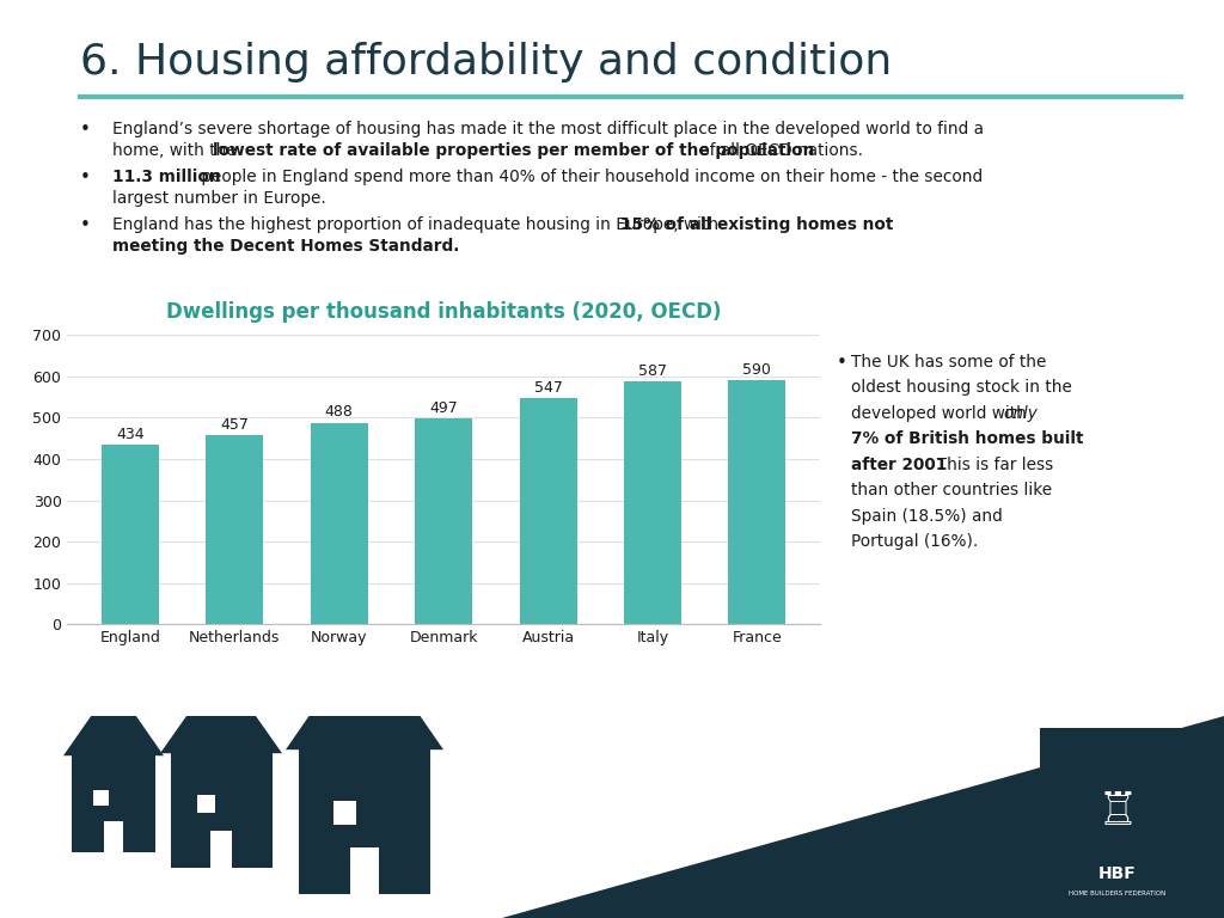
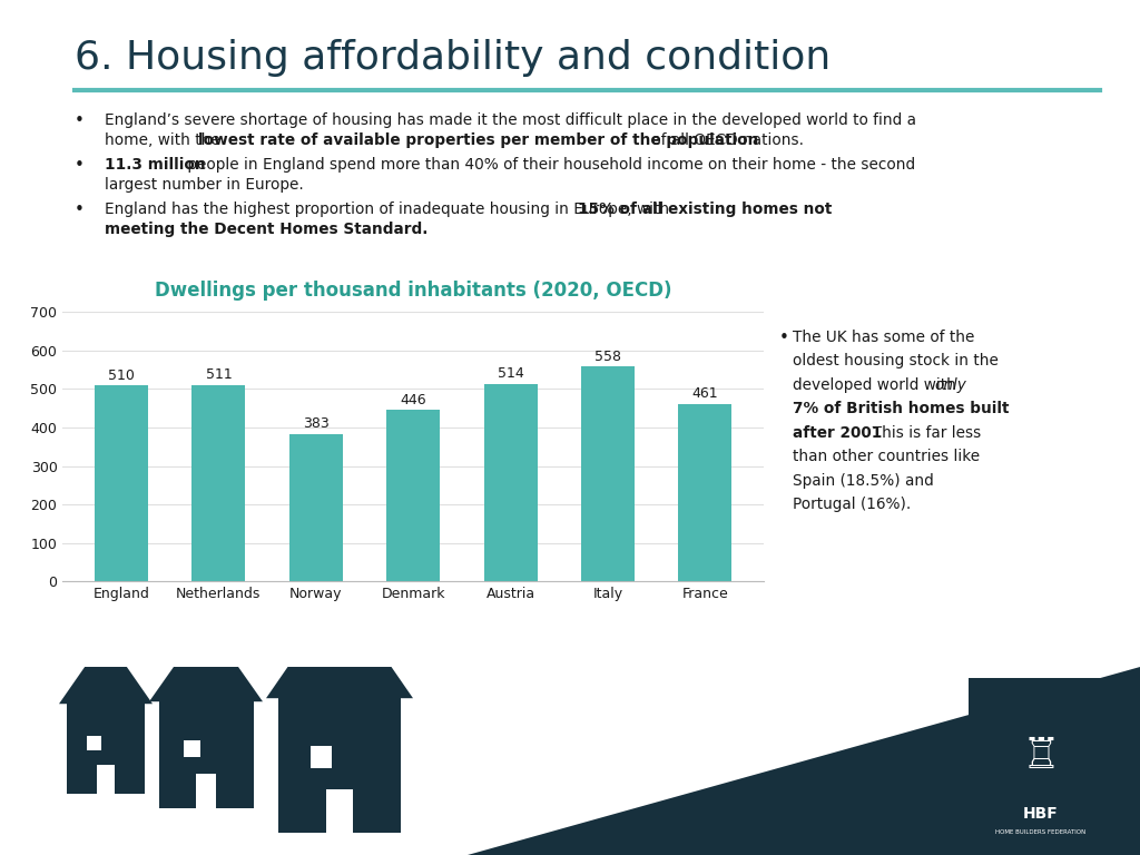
England: 434 -> 510
Netherlands: 457 -> 511
Norway: 488 -> 383
Denmark: 497 -> 446
Austria: 547 -> 514
Italy: 587 -> 558
France: 590 -> 461
